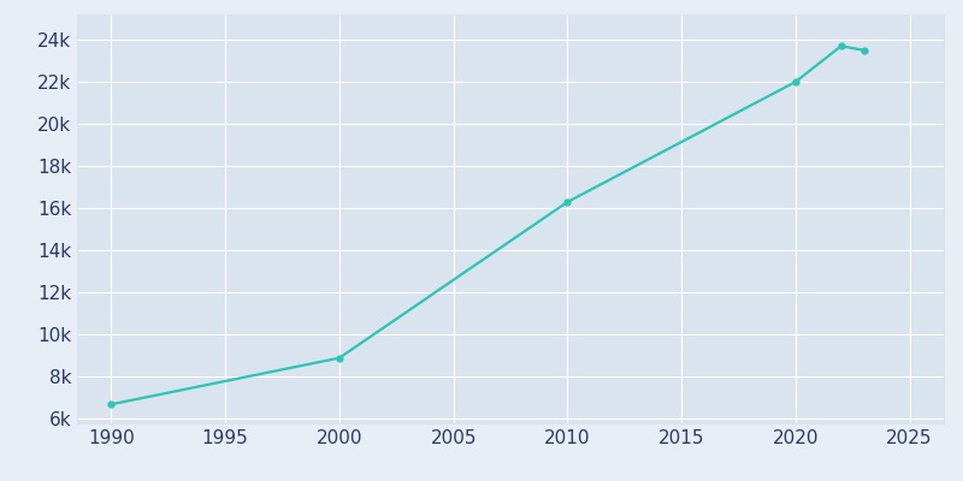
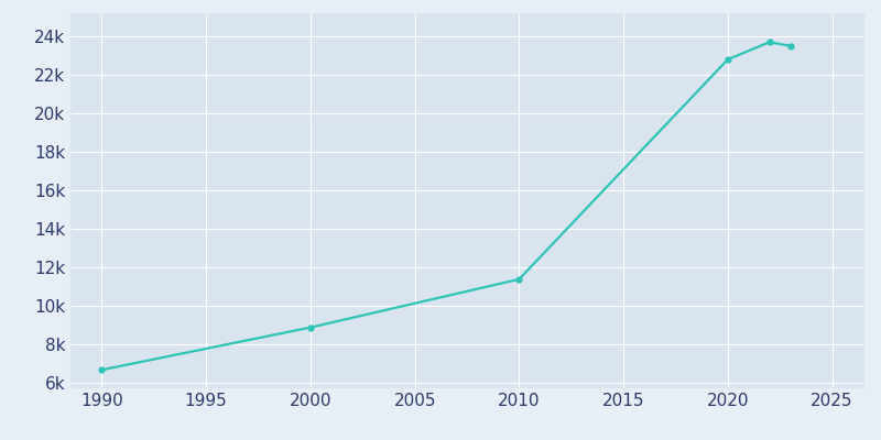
2010: 16.3k -> 11.4k
2020: 22.0k -> 22.8k
